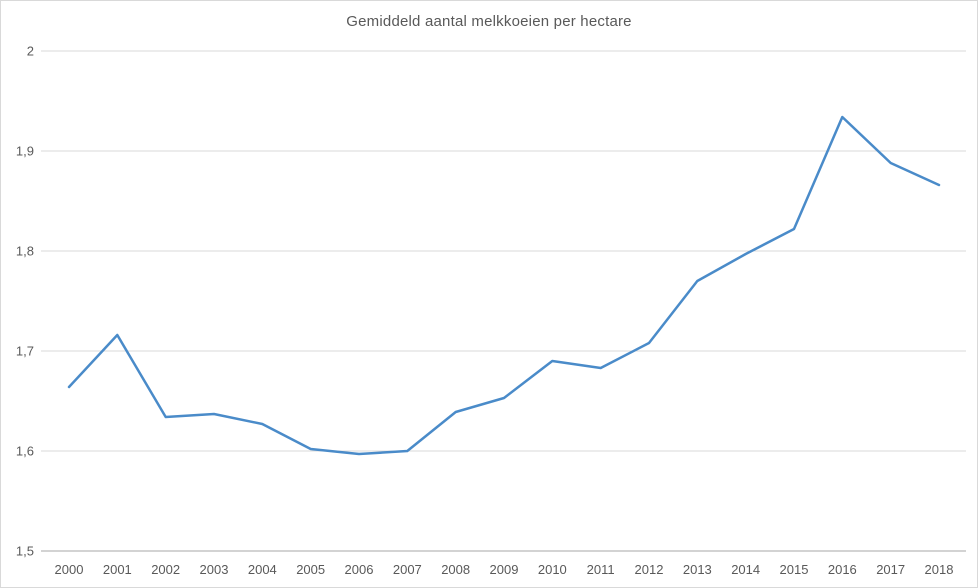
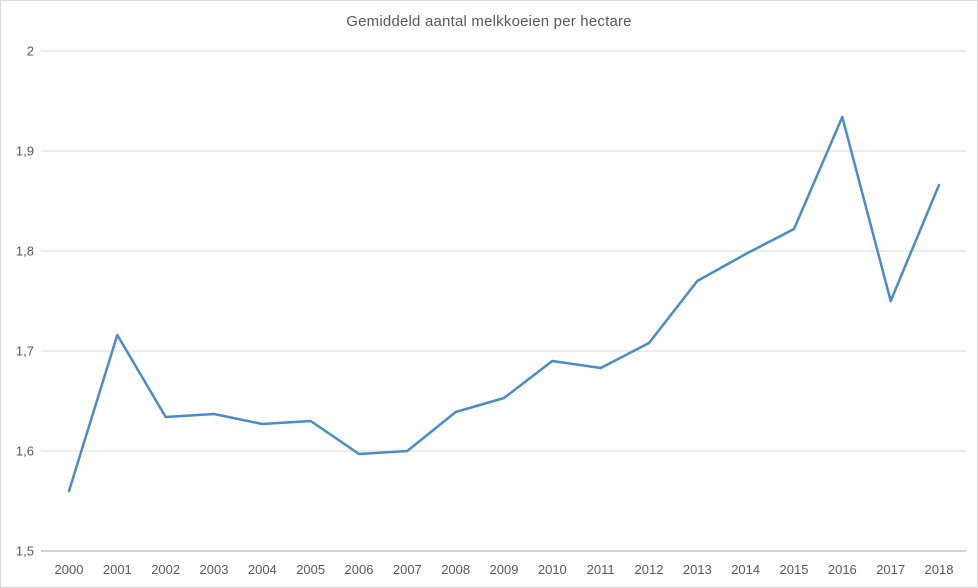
2000: 1,66 -> 1,56
2005: 1,60 -> 1,63
2017: 1,89 -> 1,75
